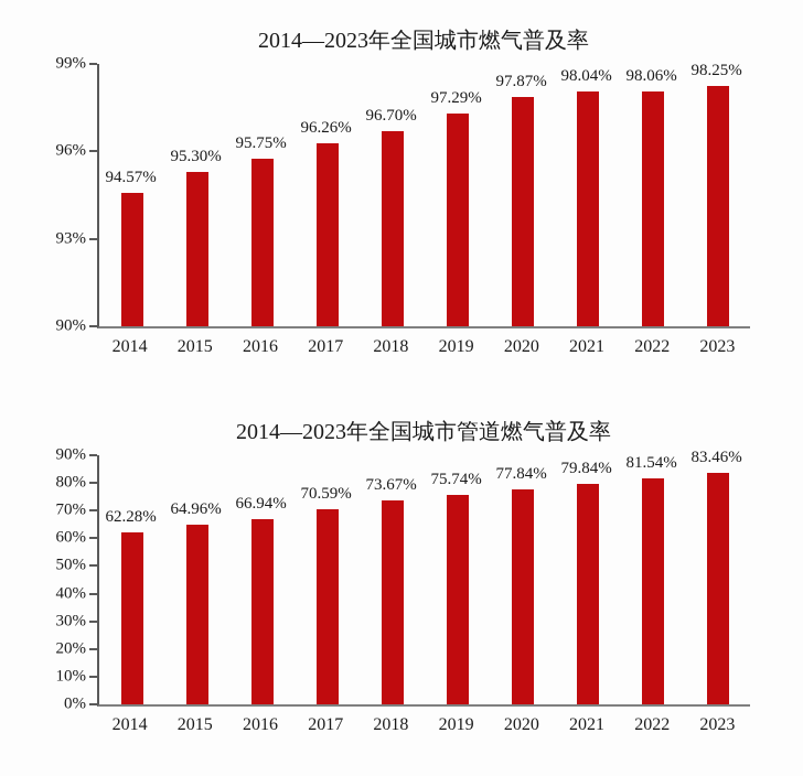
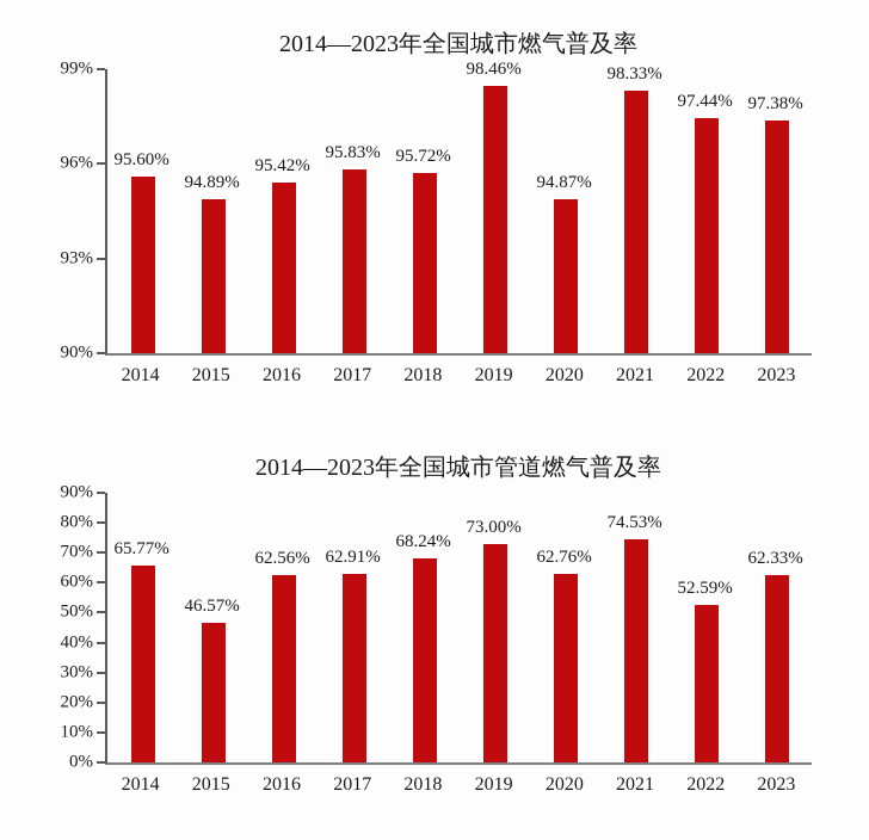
2014—2023年全国城市燃气普及率/2014: 94.57% -> 95.60%
2014—2023年全国城市燃气普及率/2015: 95.30% -> 94.89%
2014—2023年全国城市燃气普及率/2016: 95.75% -> 95.42%
2014—2023年全国城市燃气普及率/2017: 96.26% -> 95.83%
2014—2023年全国城市燃气普及率/2018: 96.70% -> 95.72%
2014—2023年全国城市燃气普及率/2019: 97.29% -> 98.46%
2014—2023年全国城市燃气普及率/2020: 97.87% -> 94.87%
2014—2023年全国城市燃气普及率/2021: 98.04% -> 98.33%
2014—2023年全国城市燃气普及率/2022: 98.06% -> 97.44%
2014—2023年全国城市燃气普及率/2023: 98.25% -> 97.38%
2014—2023年全国城市管道燃气普及率/2014: 62.28% -> 65.77%
2014—2023年全国城市管道燃气普及率/2015: 64.96% -> 46.57%
2014—2023年全国城市管道燃气普及率/2016: 66.94% -> 62.56%
2014—2023年全国城市管道燃气普及率/2017: 70.59% -> 62.91%
2014—2023年全国城市管道燃气普及率/2018: 73.67% -> 68.24%
2014—2023年全国城市管道燃气普及率/2019: 75.74% -> 73.00%
2014—2023年全国城市管道燃气普及率/2020: 77.84% -> 62.76%
2014—2023年全国城市管道燃气普及率/2021: 79.84% -> 74.53%
2014—2023年全国城市管道燃气普及率/2022: 81.54% -> 52.59%
2014—2023年全国城市管道燃气普及率/2023: 83.46% -> 62.33%
